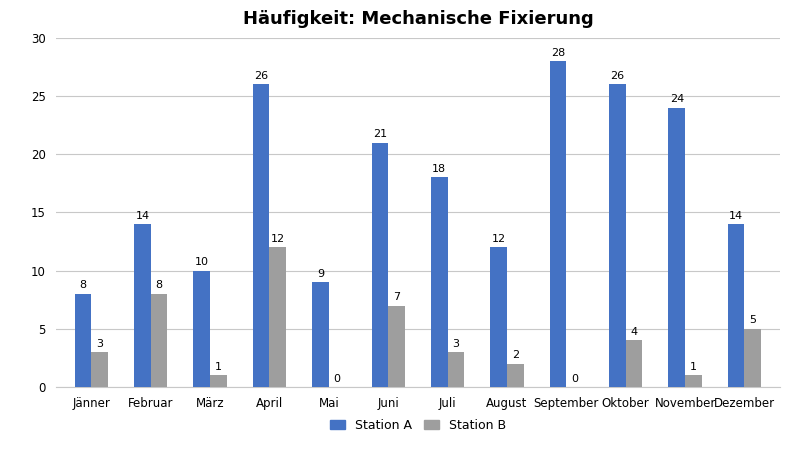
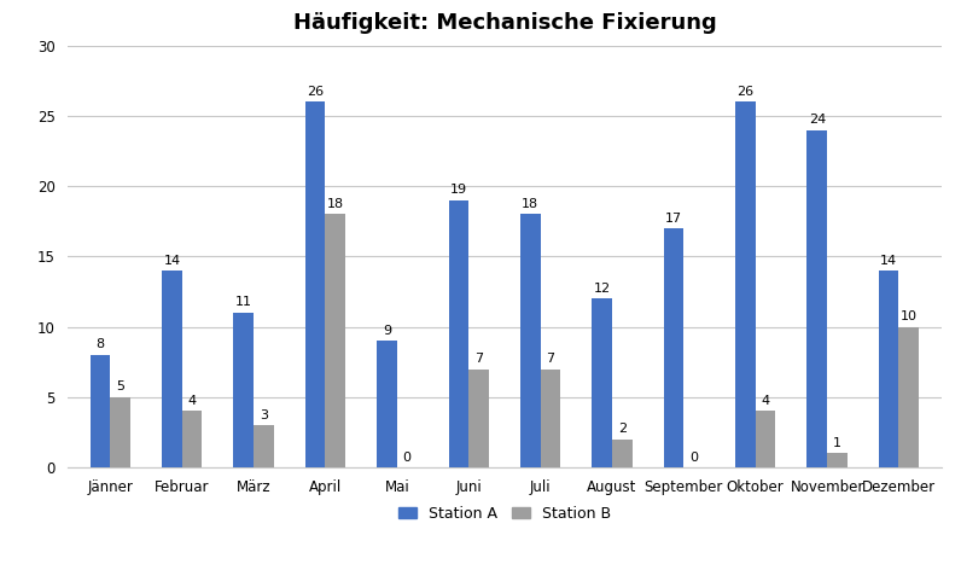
Station B/Jänner: 3 -> 5
Station B/Februar: 8 -> 4
Station A/März: 10 -> 11
Station B/März: 1 -> 3
Station B/April: 12 -> 18
Station A/Juni: 21 -> 19
Station B/Juli: 3 -> 7
Station A/September: 28 -> 17
Station B/Dezember: 5 -> 10
